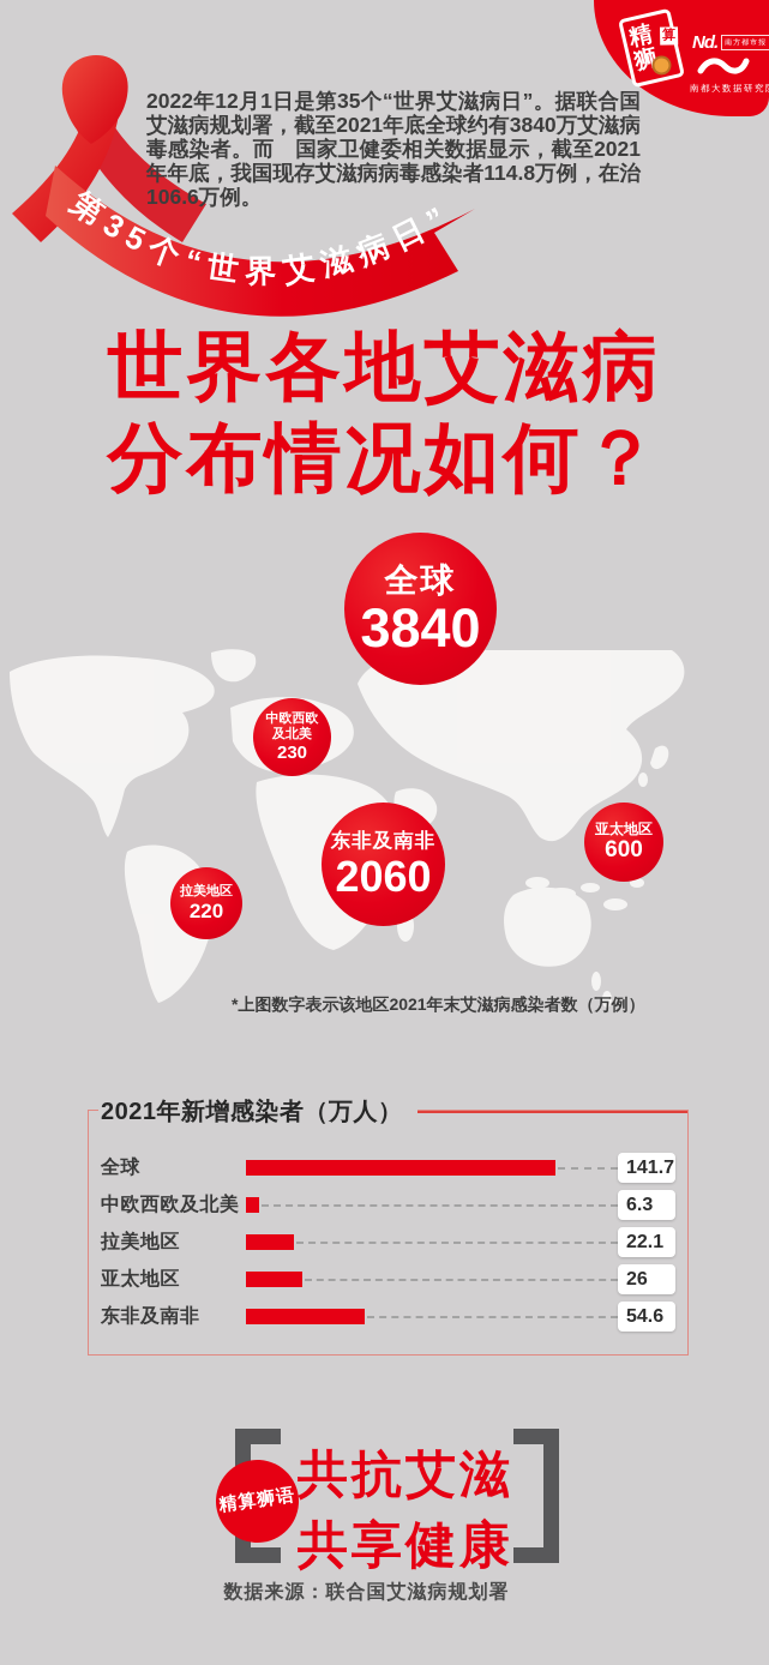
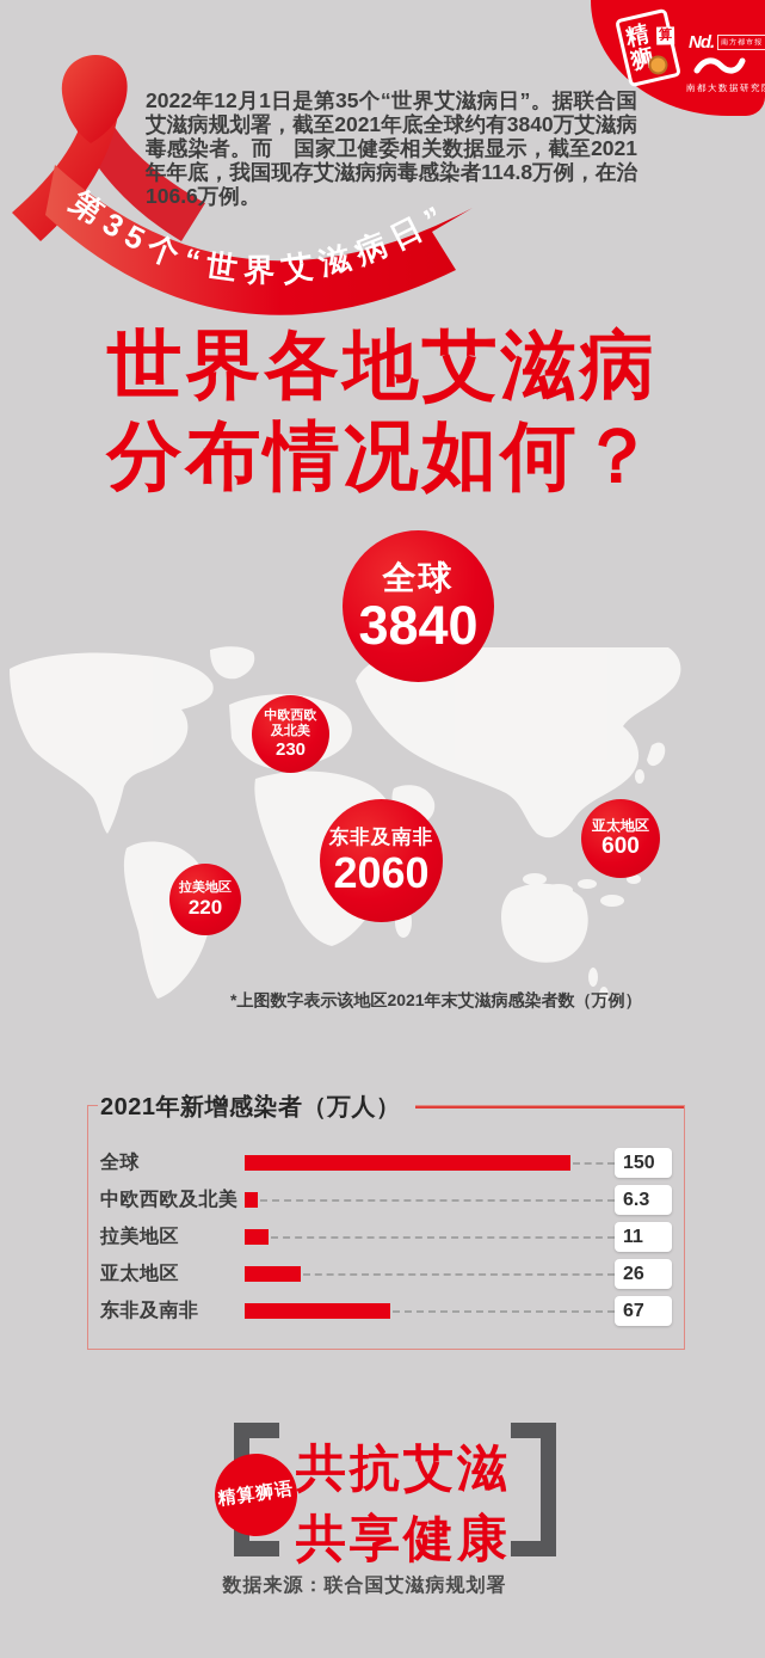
2021年新增感染者（万人）/全球: 141.7 -> 150
2021年新增感染者（万人）/拉美地区: 22.1 -> 11
2021年新增感染者（万人）/东非及南非: 54.6 -> 67
